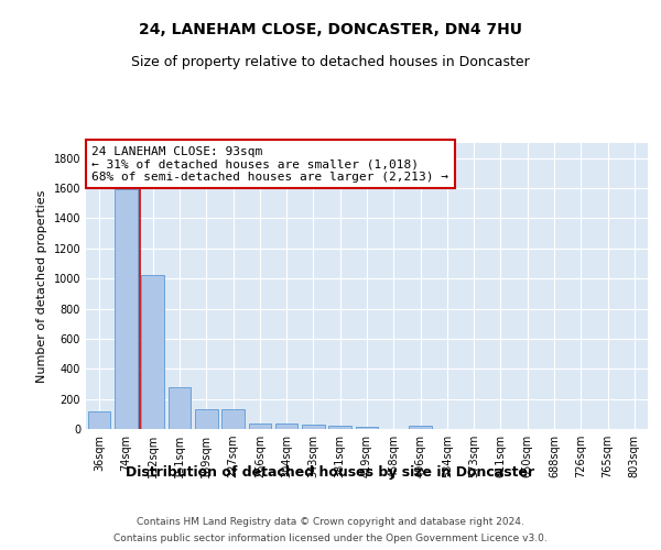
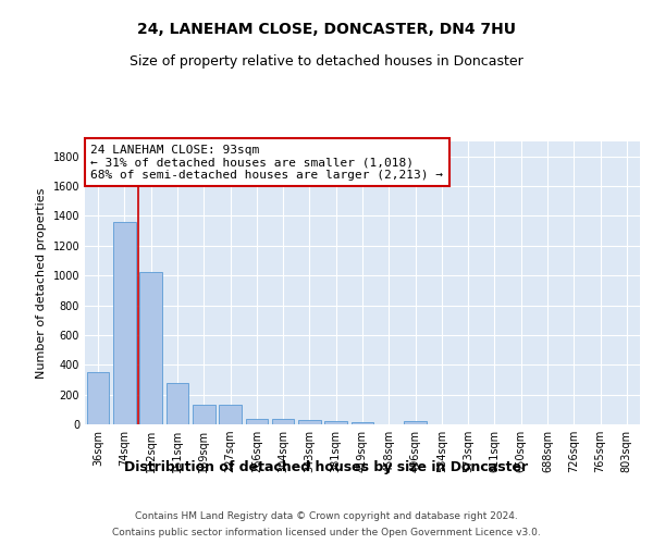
36sqm: 120 -> 350
74sqm: 1590 -> 1360
